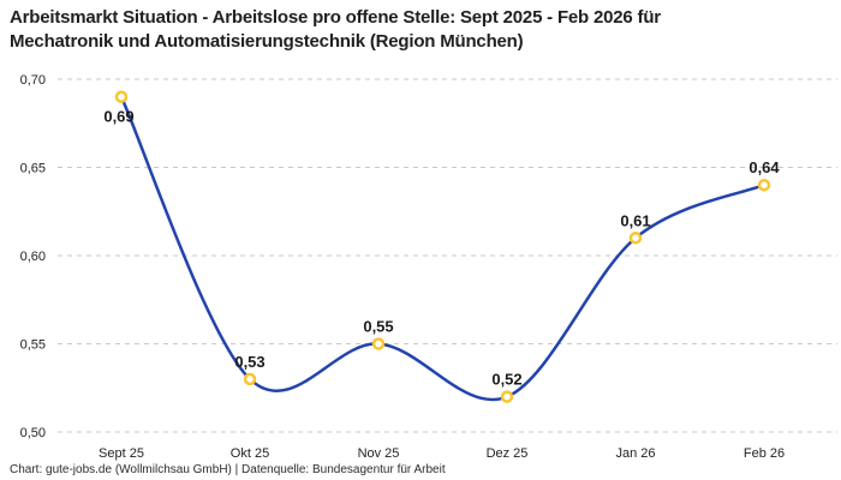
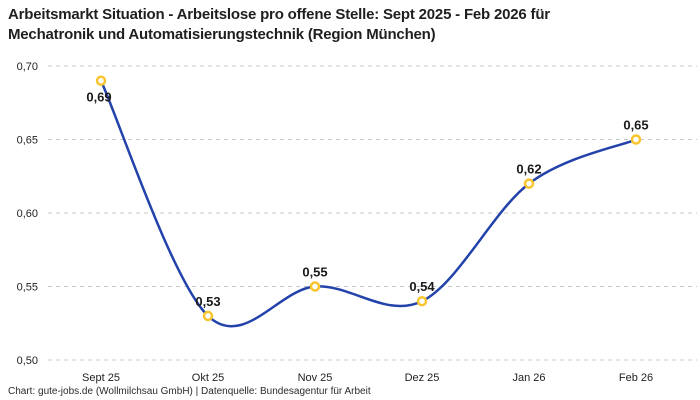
Dez 25: 0,52 -> 0,54
Jan 26: 0,61 -> 0,62
Feb 26: 0,64 -> 0,65
